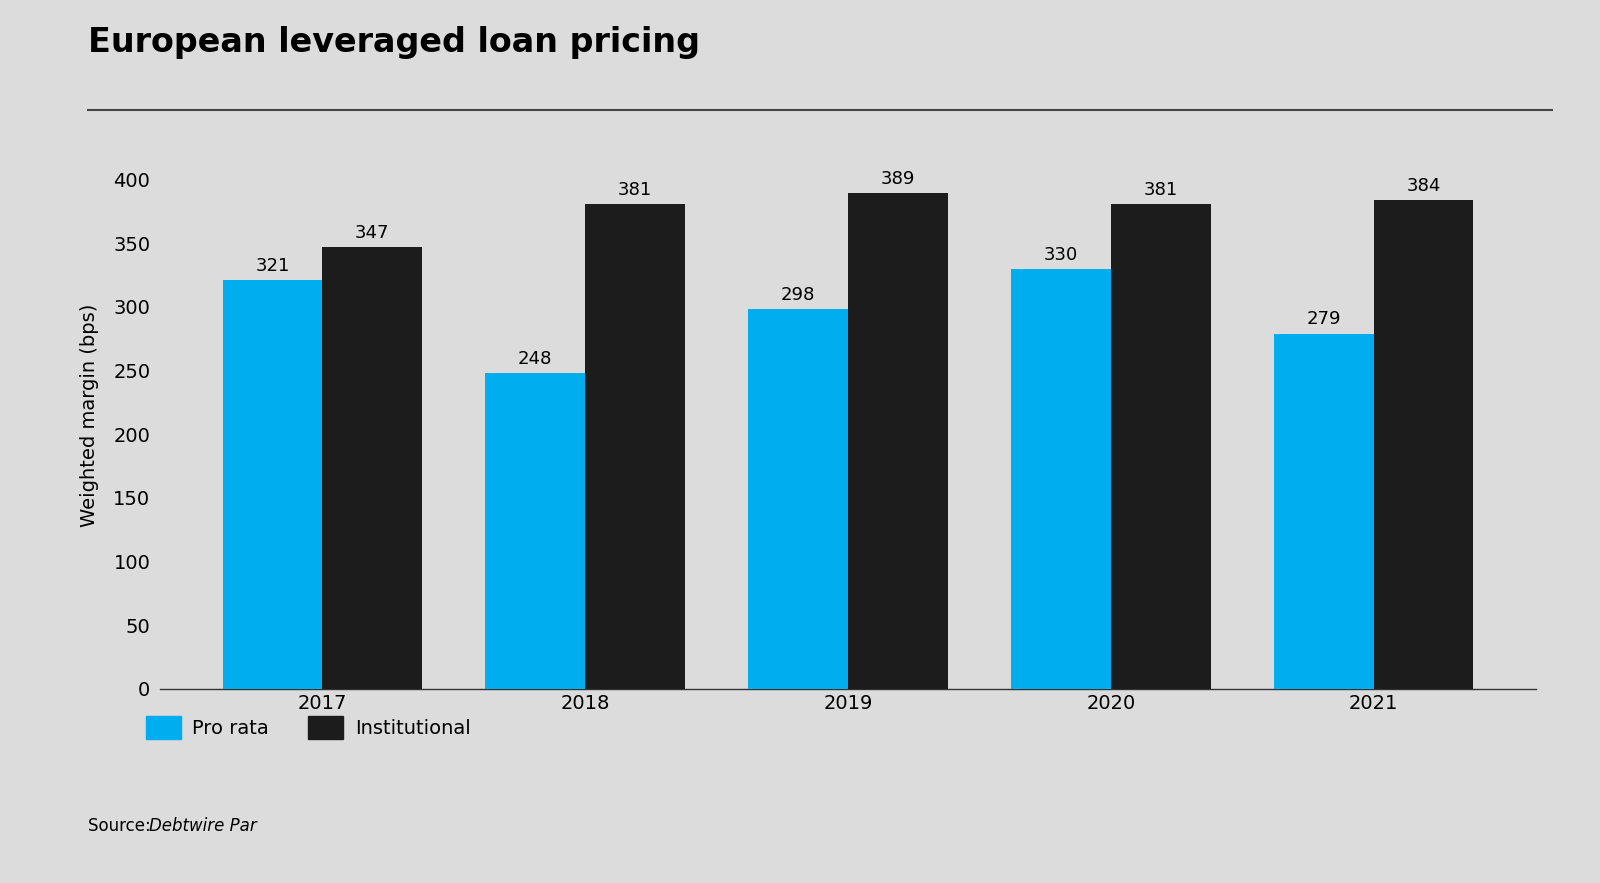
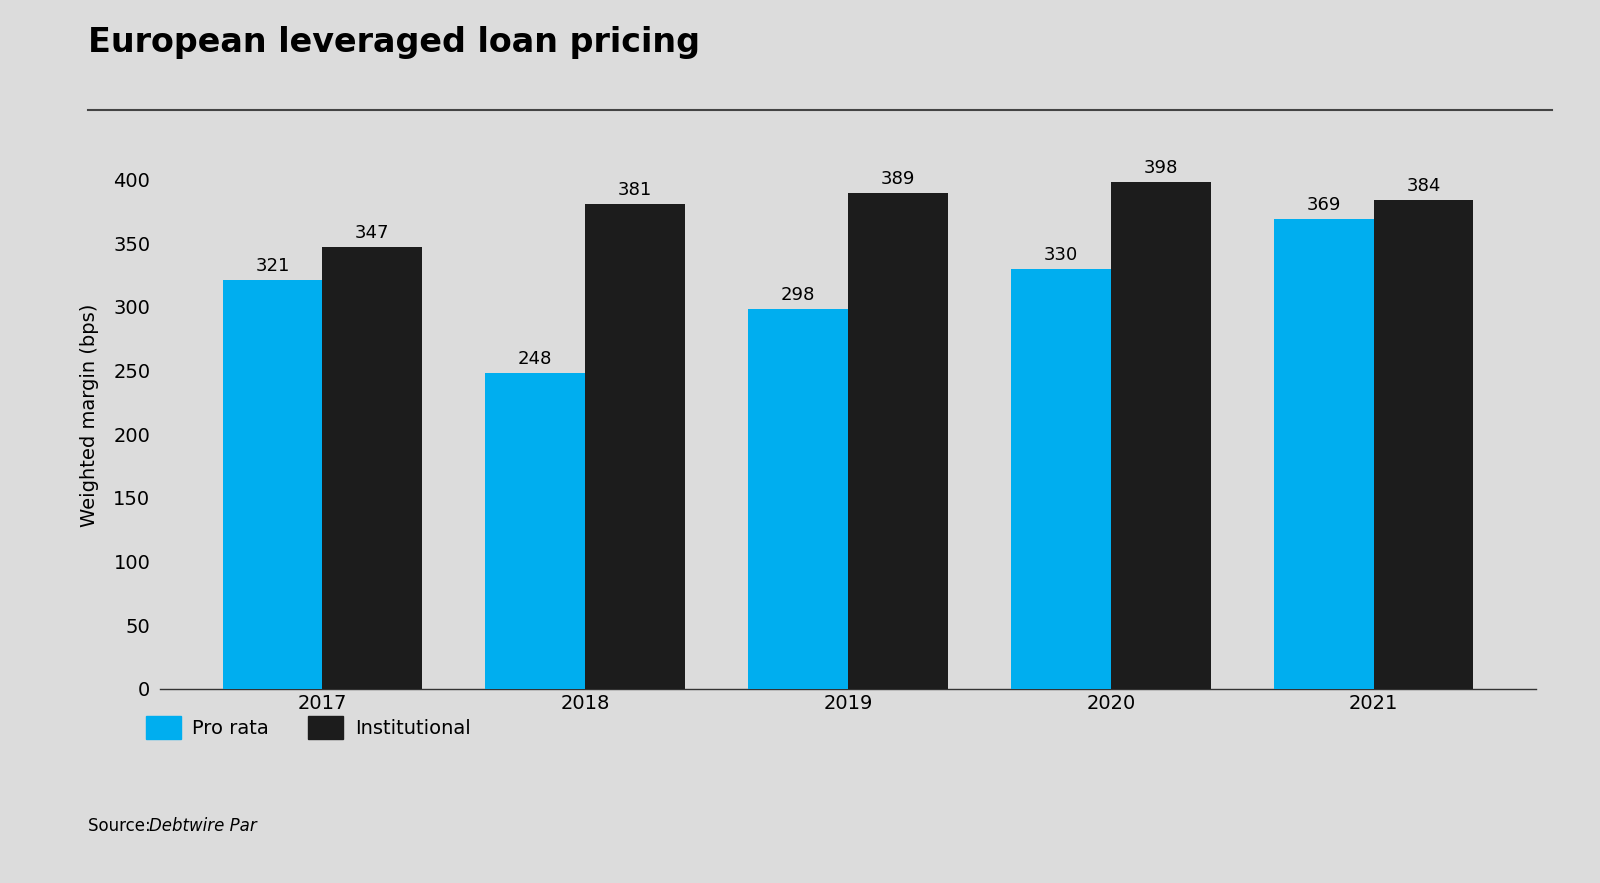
Institutional/2020: 381 -> 398
Pro rata/2021: 279 -> 369
